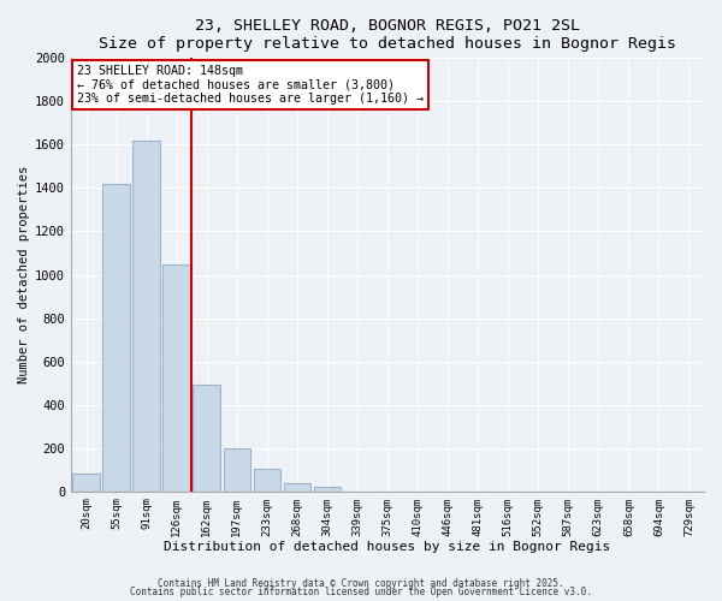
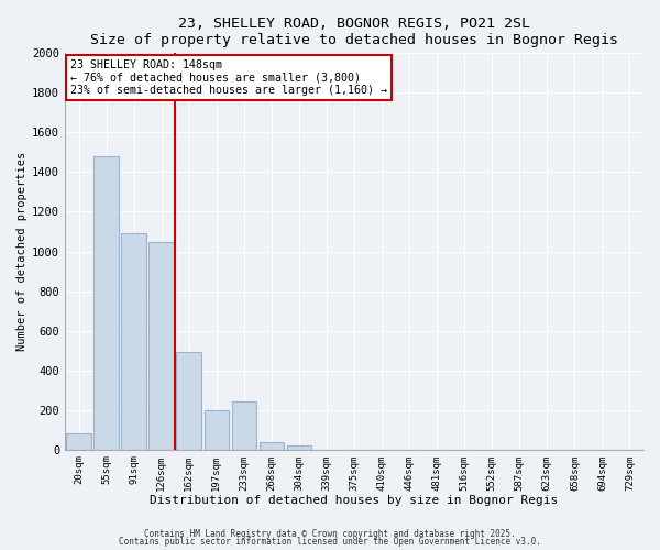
55sqm: 1420 -> 1480
91sqm: 1620 -> 1090
233sqm: 100 -> 240
